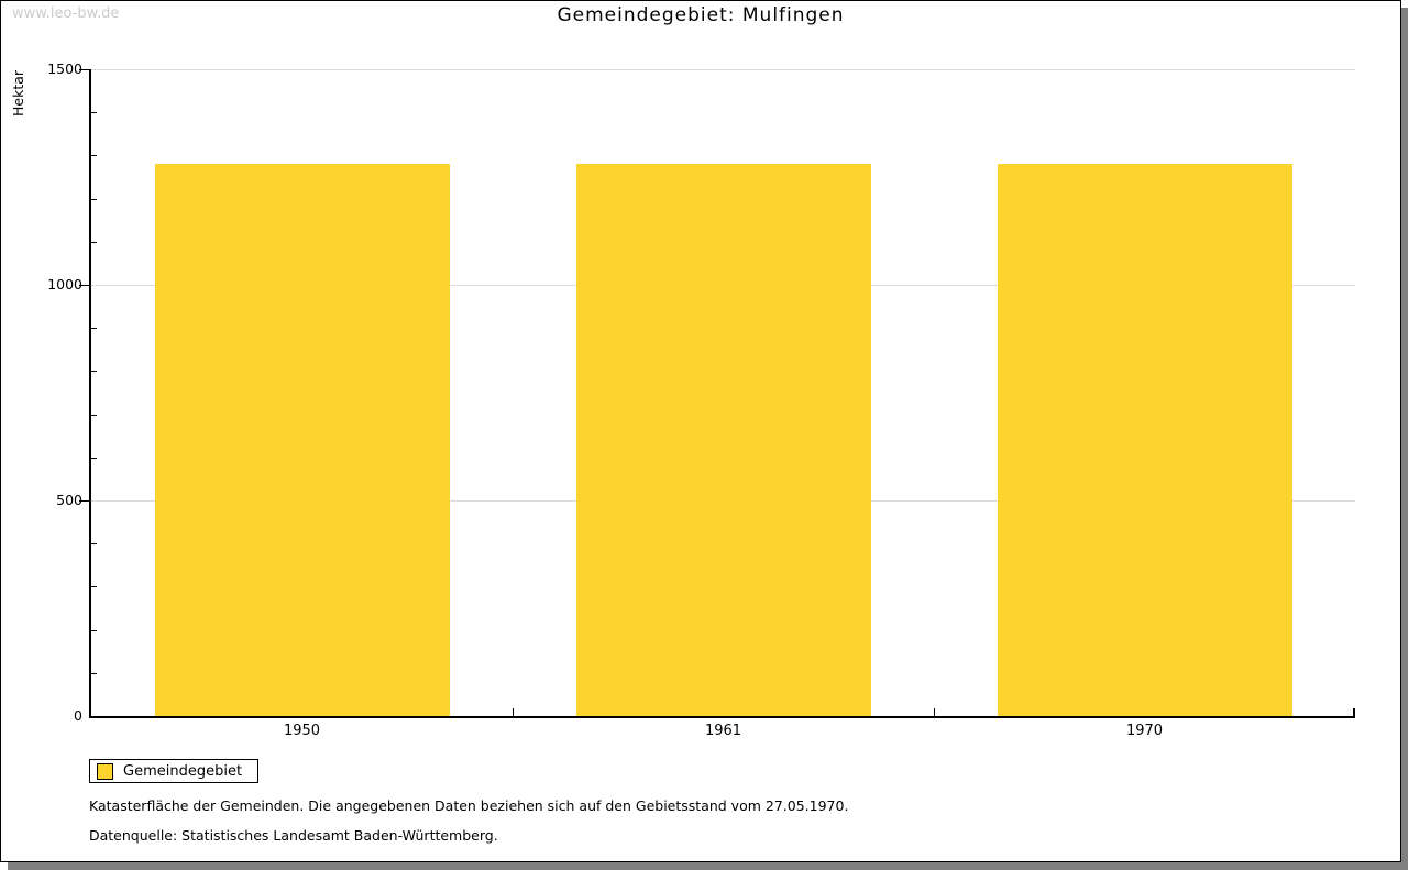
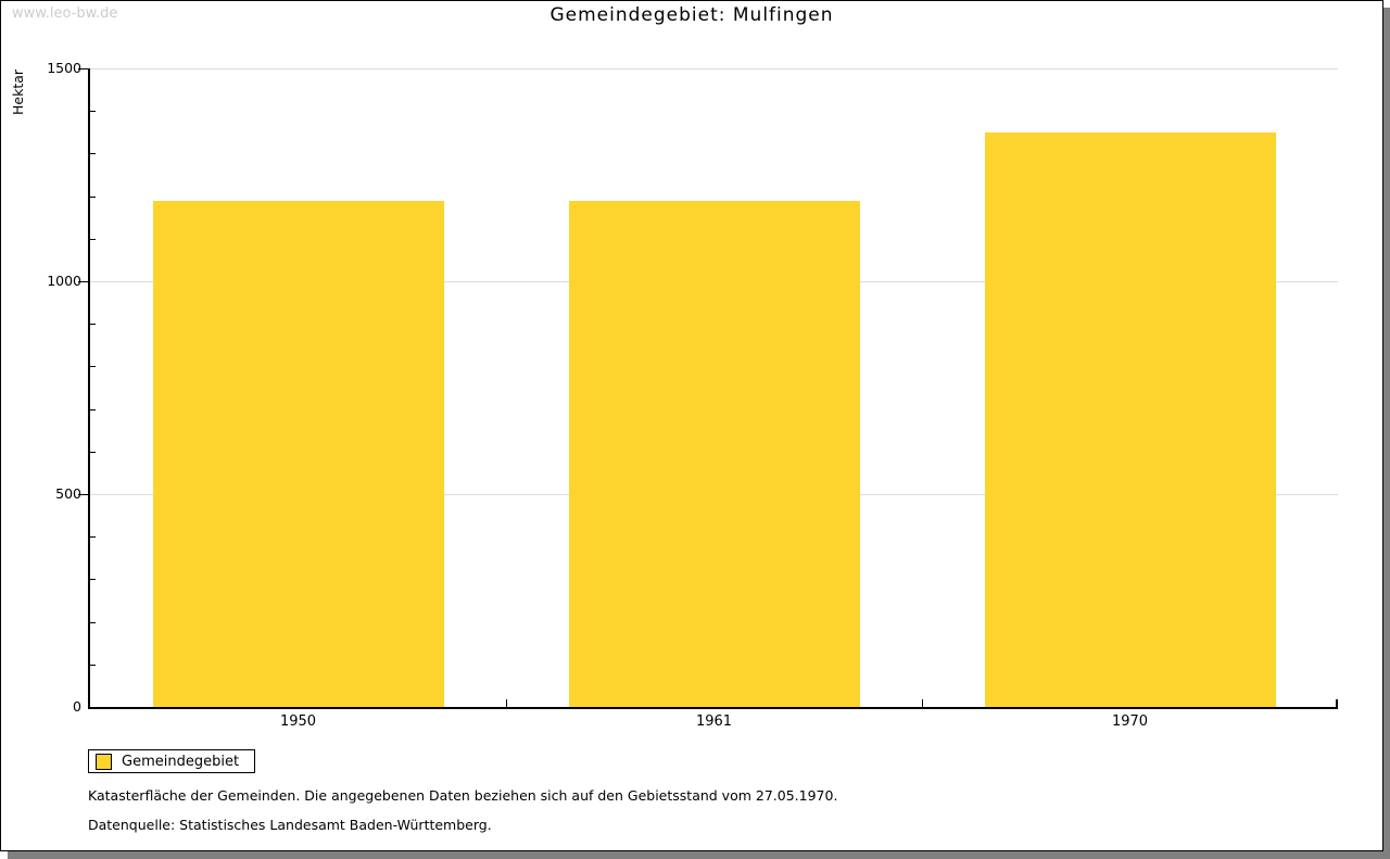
1950: 1280 -> 1190
1961: 1280 -> 1190
1970: 1280 -> 1350
